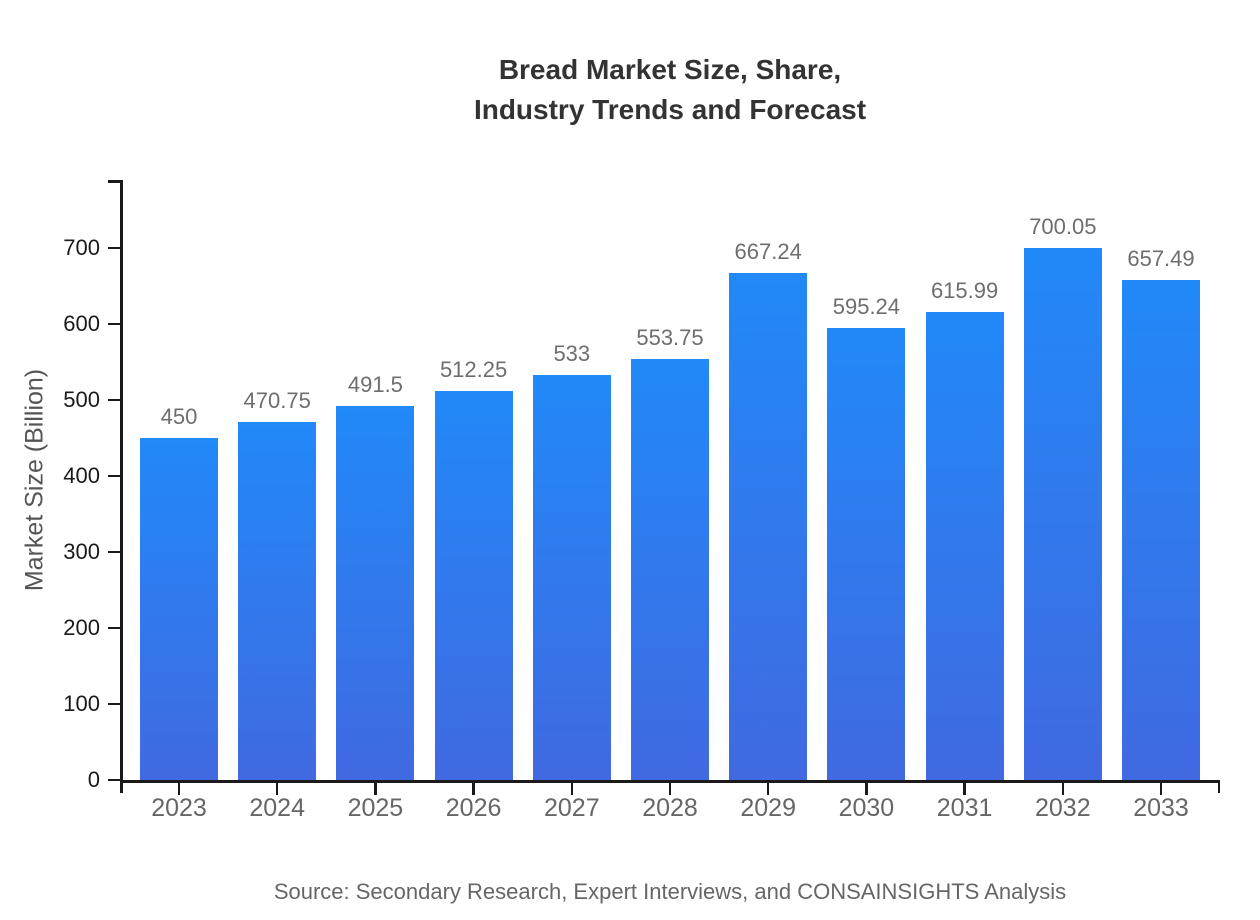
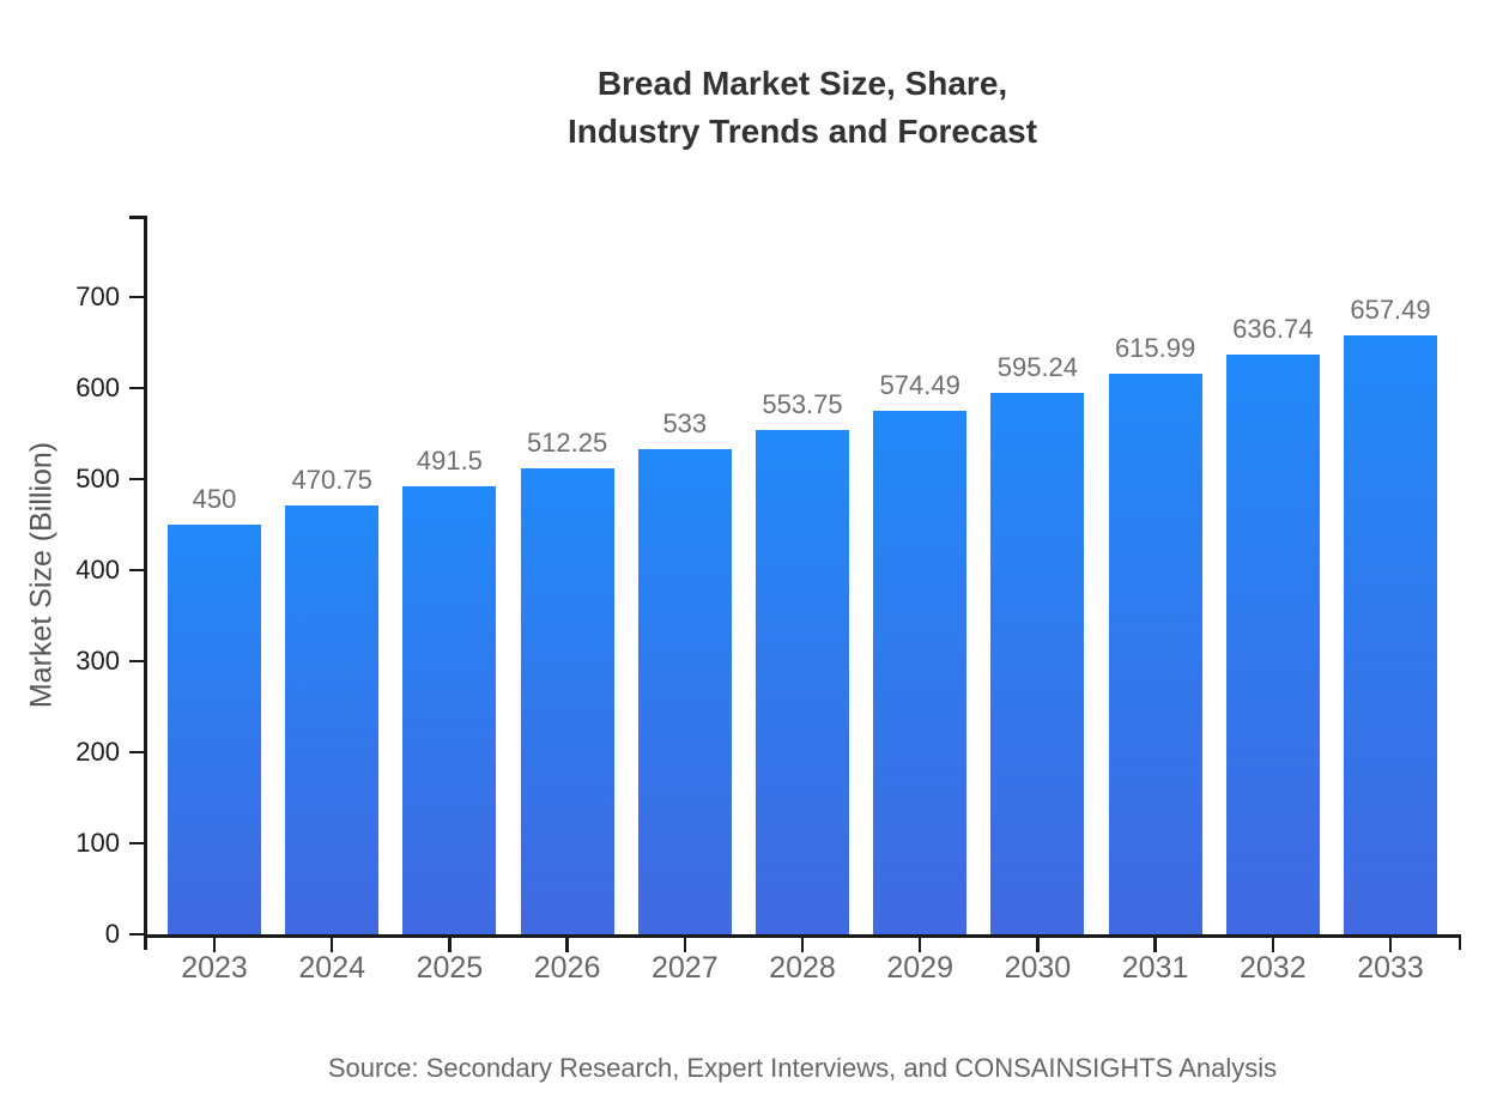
2029: 667.24 -> 574.49
2032: 700.05 -> 636.74
